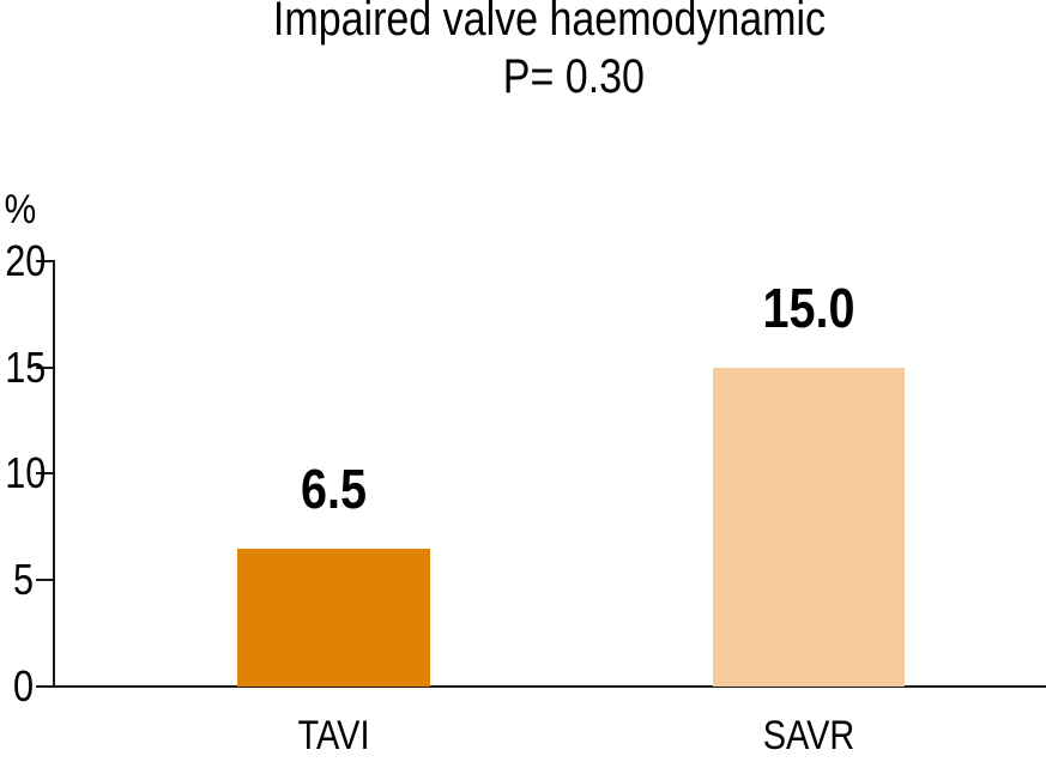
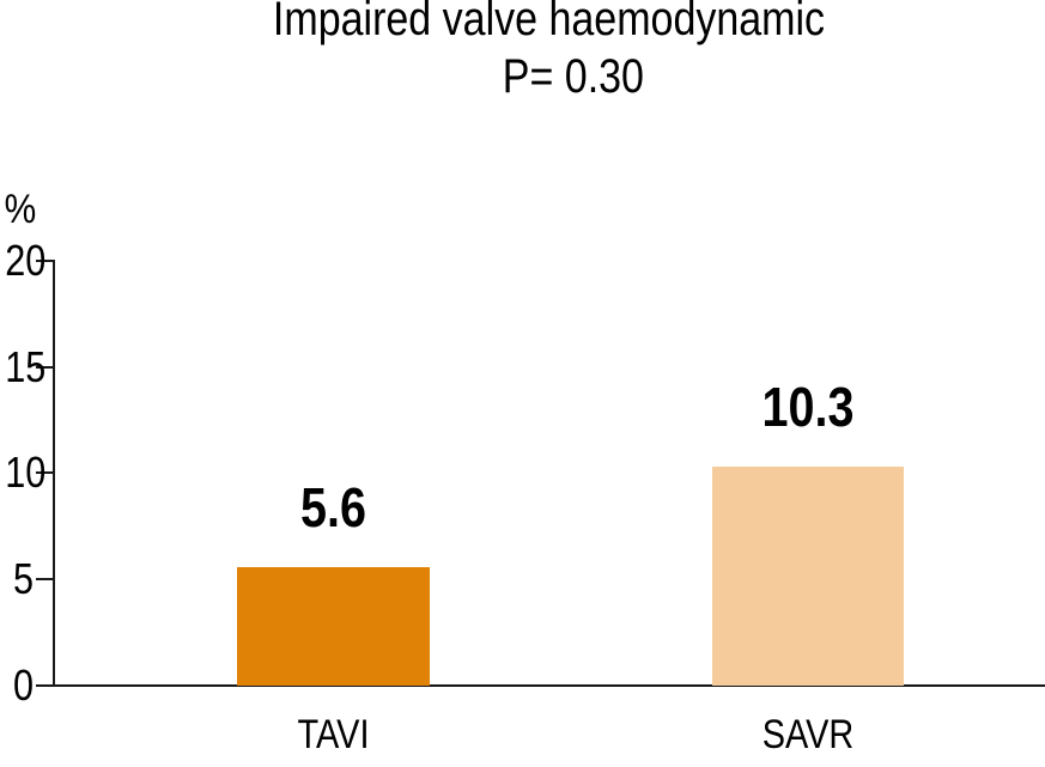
TAVI: 6.5 -> 5.6
SAVR: 15.0 -> 10.3
